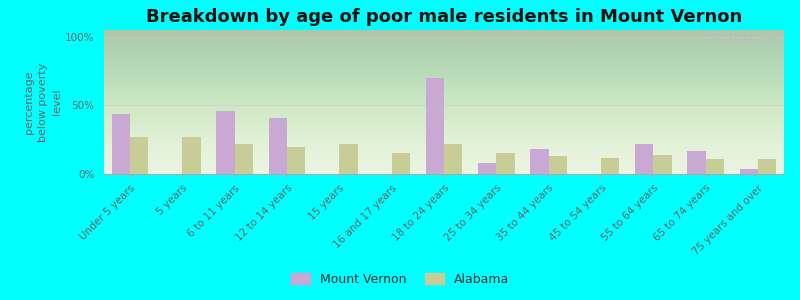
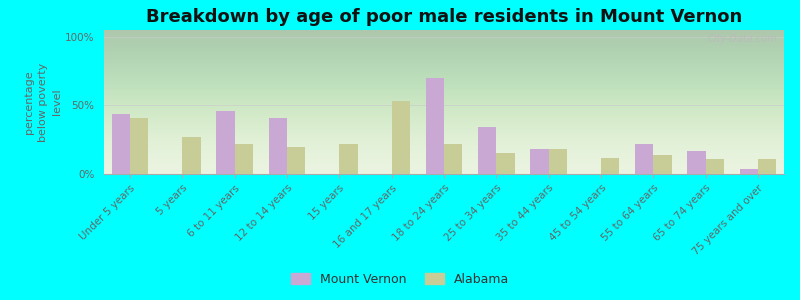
Alabama/Under 5 years: 27% -> 41%
Alabama/16 and 17 years: 15% -> 53%
Mount Vernon/25 to 34 years: 8% -> 34%
Alabama/35 to 44 years: 13% -> 18%
